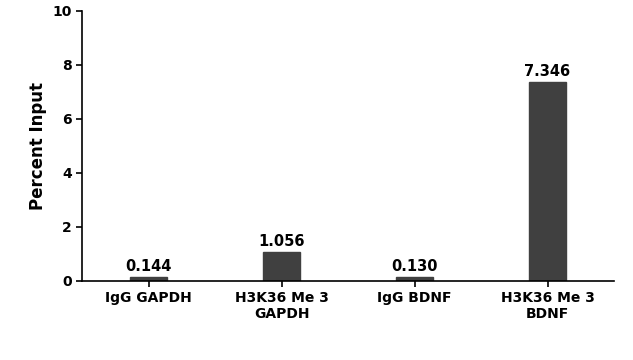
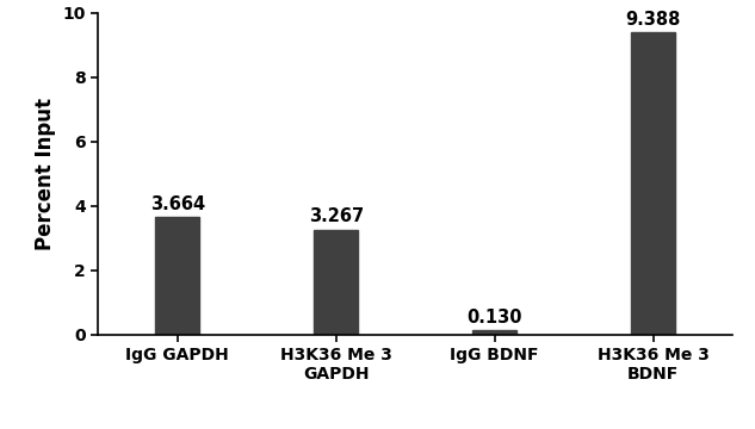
IgG GAPDH: 0.144 -> 3.664
H3K36 Me 3 GAPDH: 1.056 -> 3.267
H3K36 Me 3 BDNF: 7.346 -> 9.388
